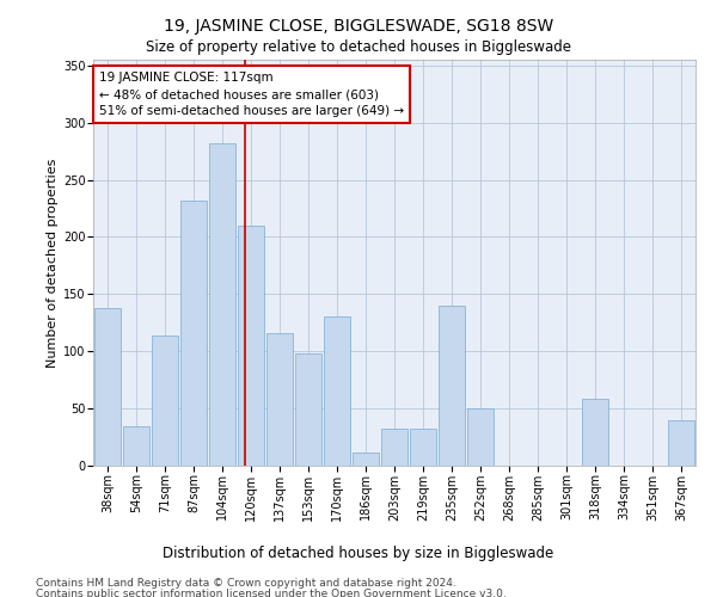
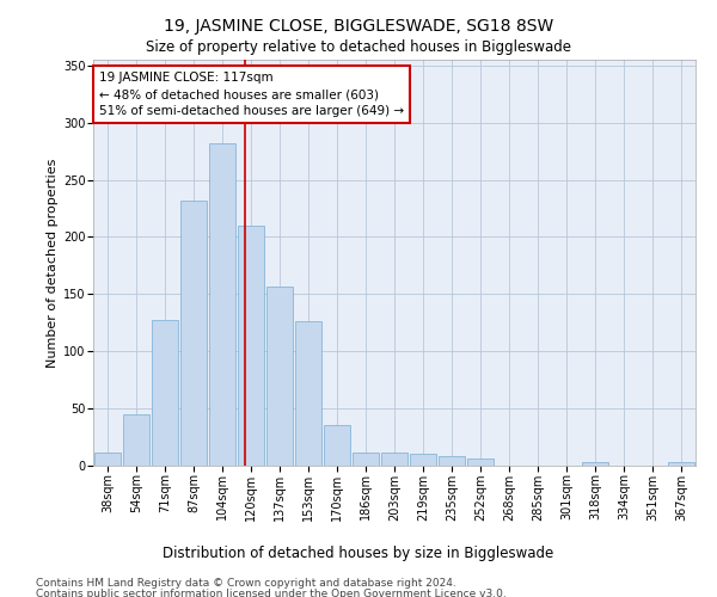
38sqm: 138 -> 12
54sqm: 34 -> 45
71sqm: 114 -> 127
137sqm: 116 -> 157
153sqm: 98 -> 126
170sqm: 130 -> 35
203sqm: 32 -> 11
219sqm: 32 -> 10
235sqm: 140 -> 8
252sqm: 50 -> 6
318sqm: 58 -> 3
367sqm: 40 -> 3
